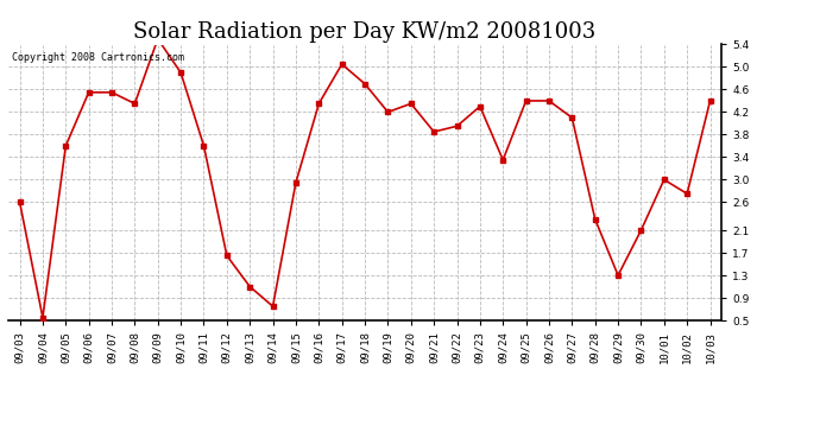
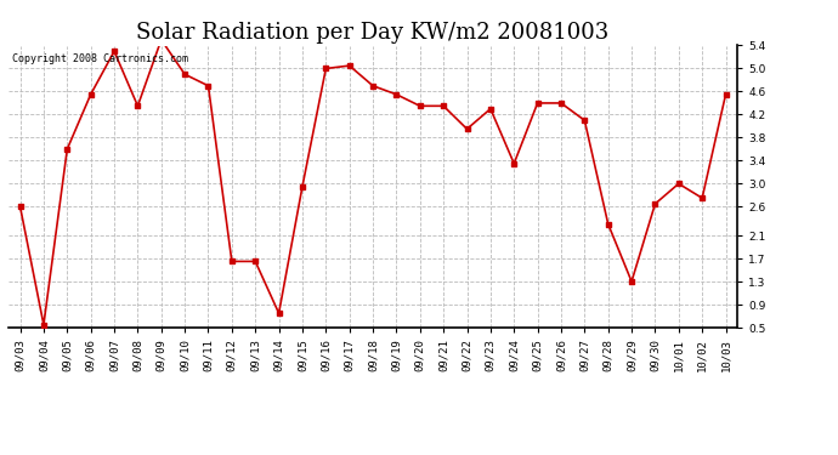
09/07: 4.55 -> 5.30
09/11: 3.60 -> 4.70
09/13: 1.10 -> 1.65
09/16: 4.35 -> 5.00
09/19: 4.20 -> 4.55
09/21: 3.85 -> 4.35
09/30: 2.10 -> 2.65
10/03: 4.40 -> 4.55
